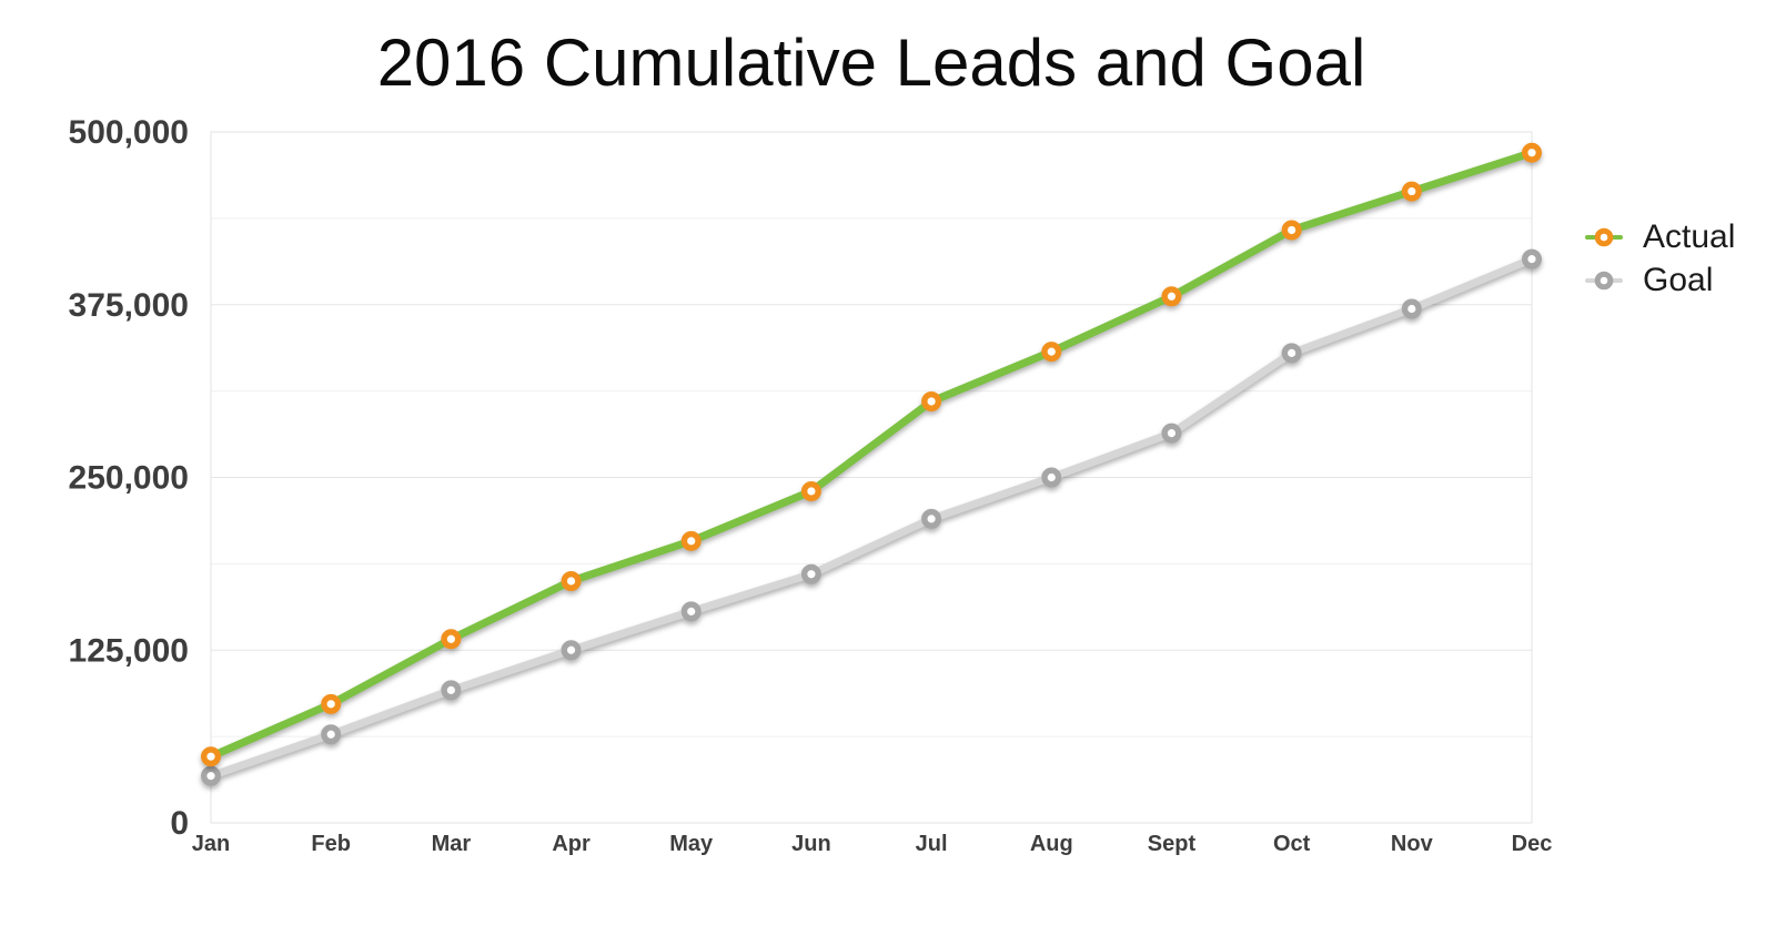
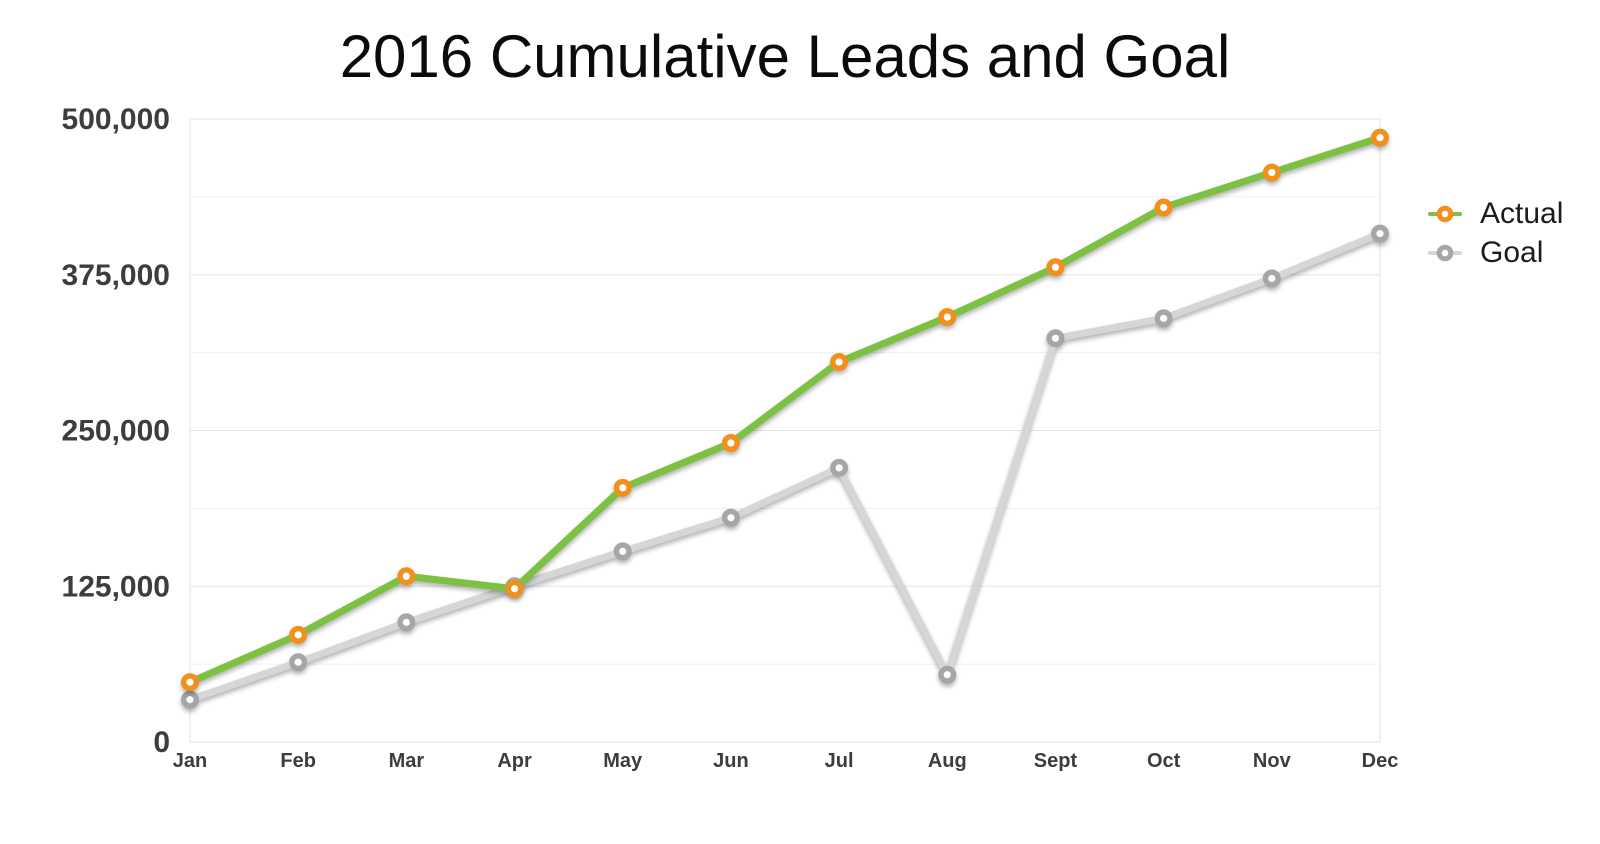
Actual/Apr: 175000 -> 123000
Goal/Aug: 250000 -> 54000
Goal/Sept: 282000 -> 324000
